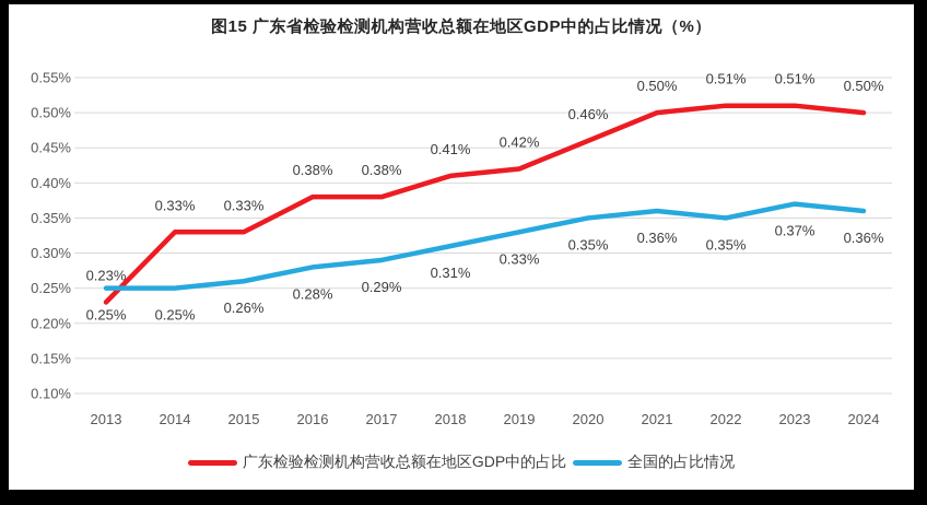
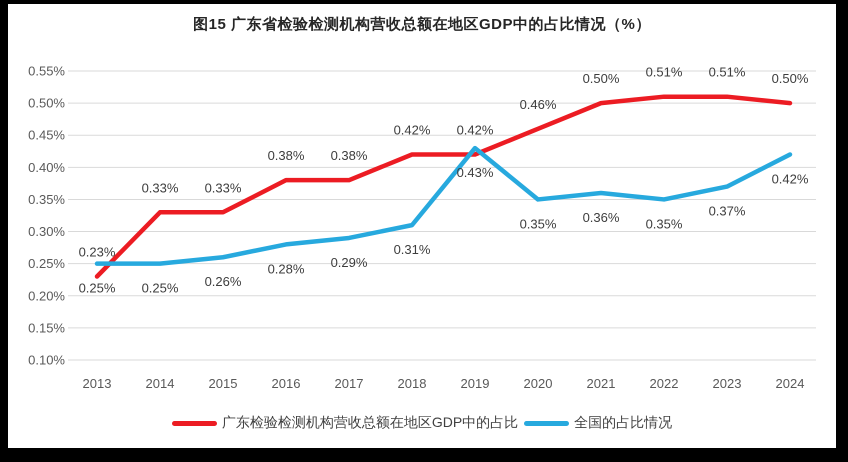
广东检验检测机构营收总额在地区GDP中的占比/2018: 0.41% -> 0.42%
全国的占比情况/2019: 0.33% -> 0.43%
全国的占比情况/2024: 0.36% -> 0.42%
